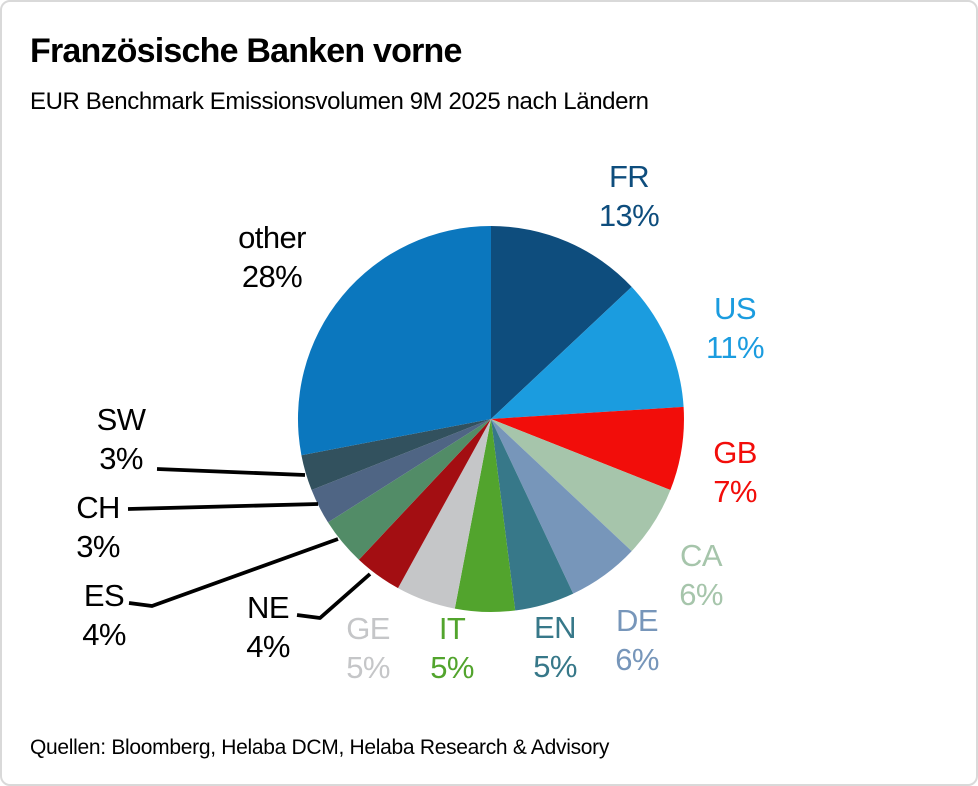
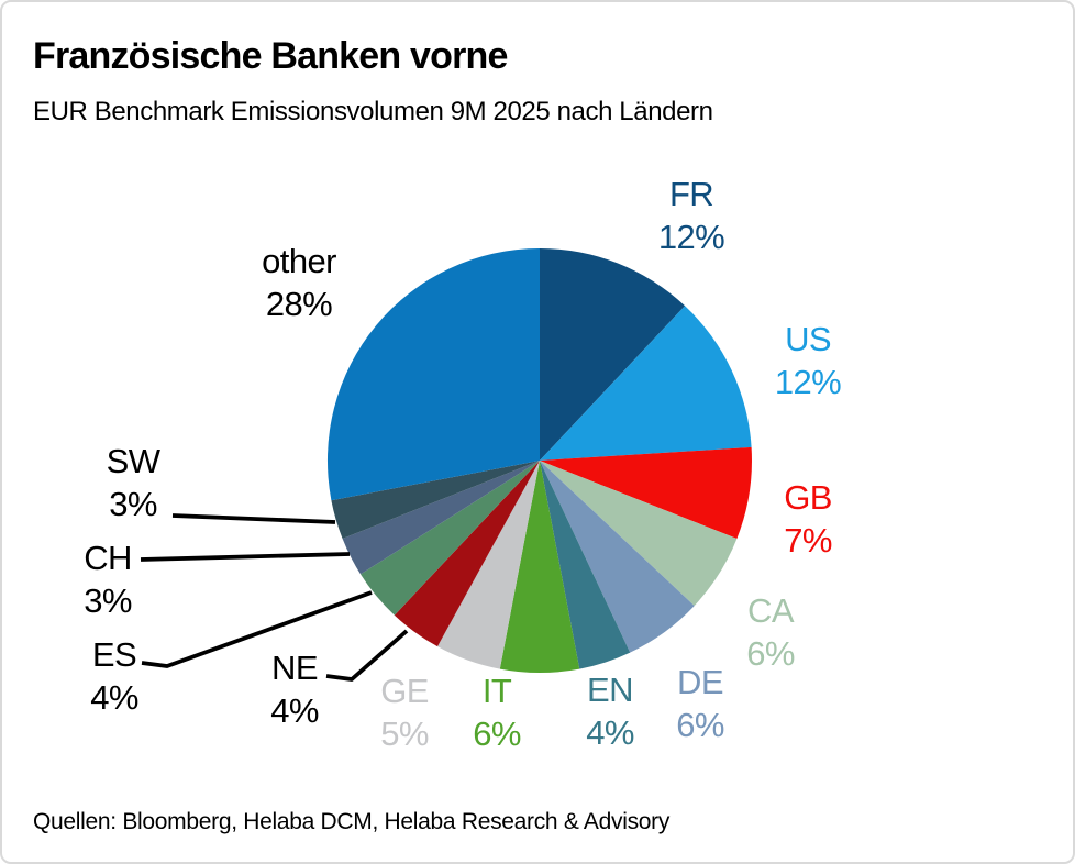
FR: 13% -> 12%
US: 11% -> 12%
EN: 5% -> 4%
IT: 5% -> 6%
